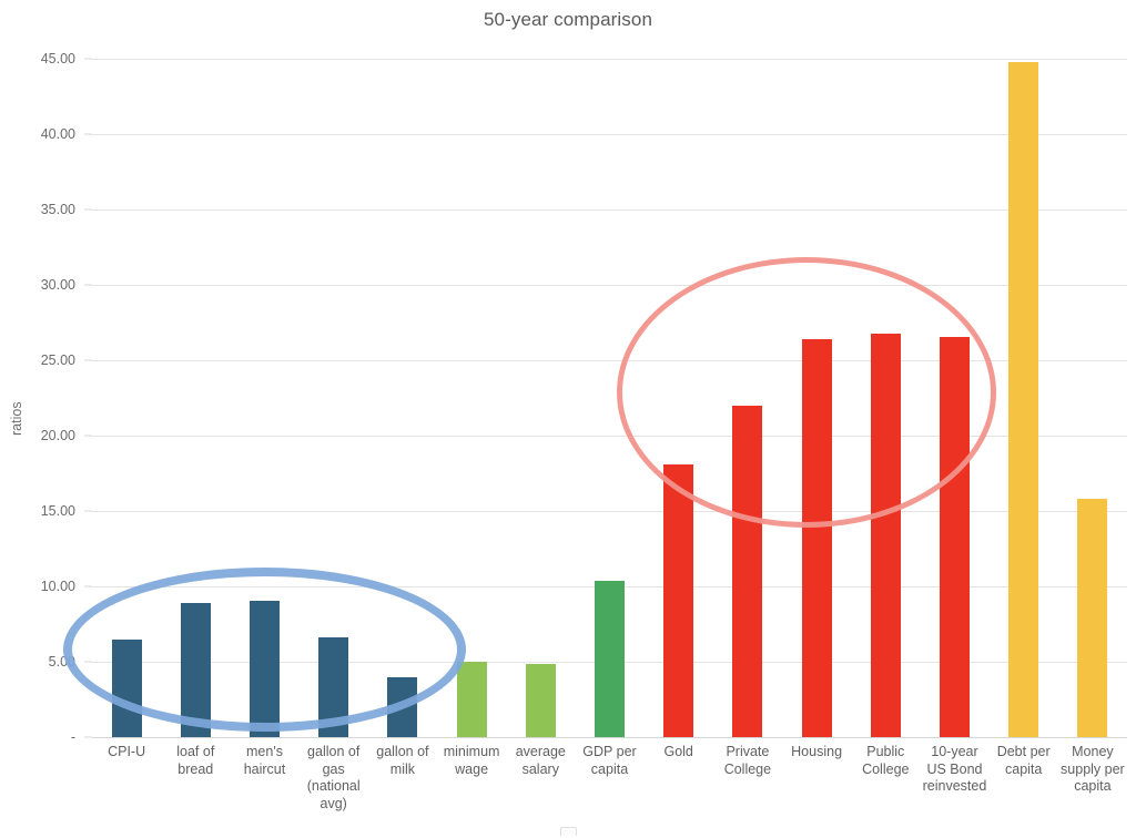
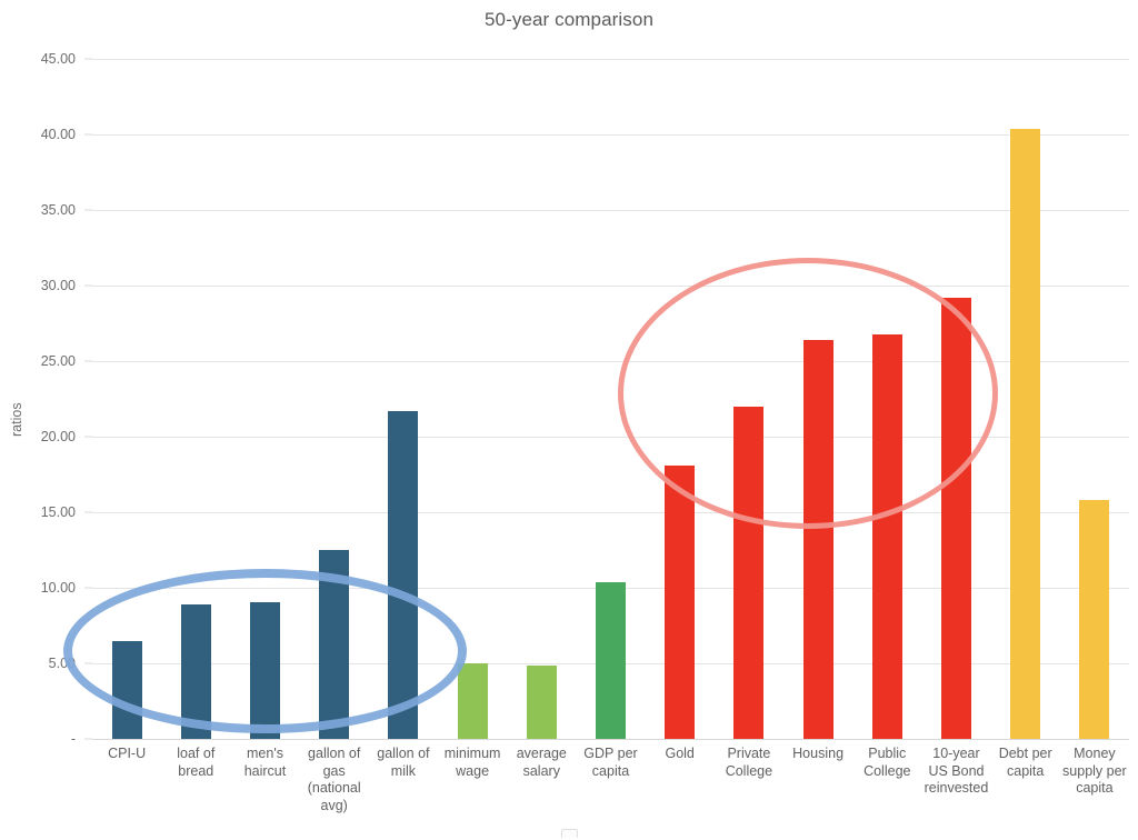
gallon of gas (national avg): 6.6 -> 12.5
gallon of milk: 4.0 -> 21.7
10-year US Bond reinvested: 26.6 -> 29.2
Debt per capita: 44.8 -> 40.4
